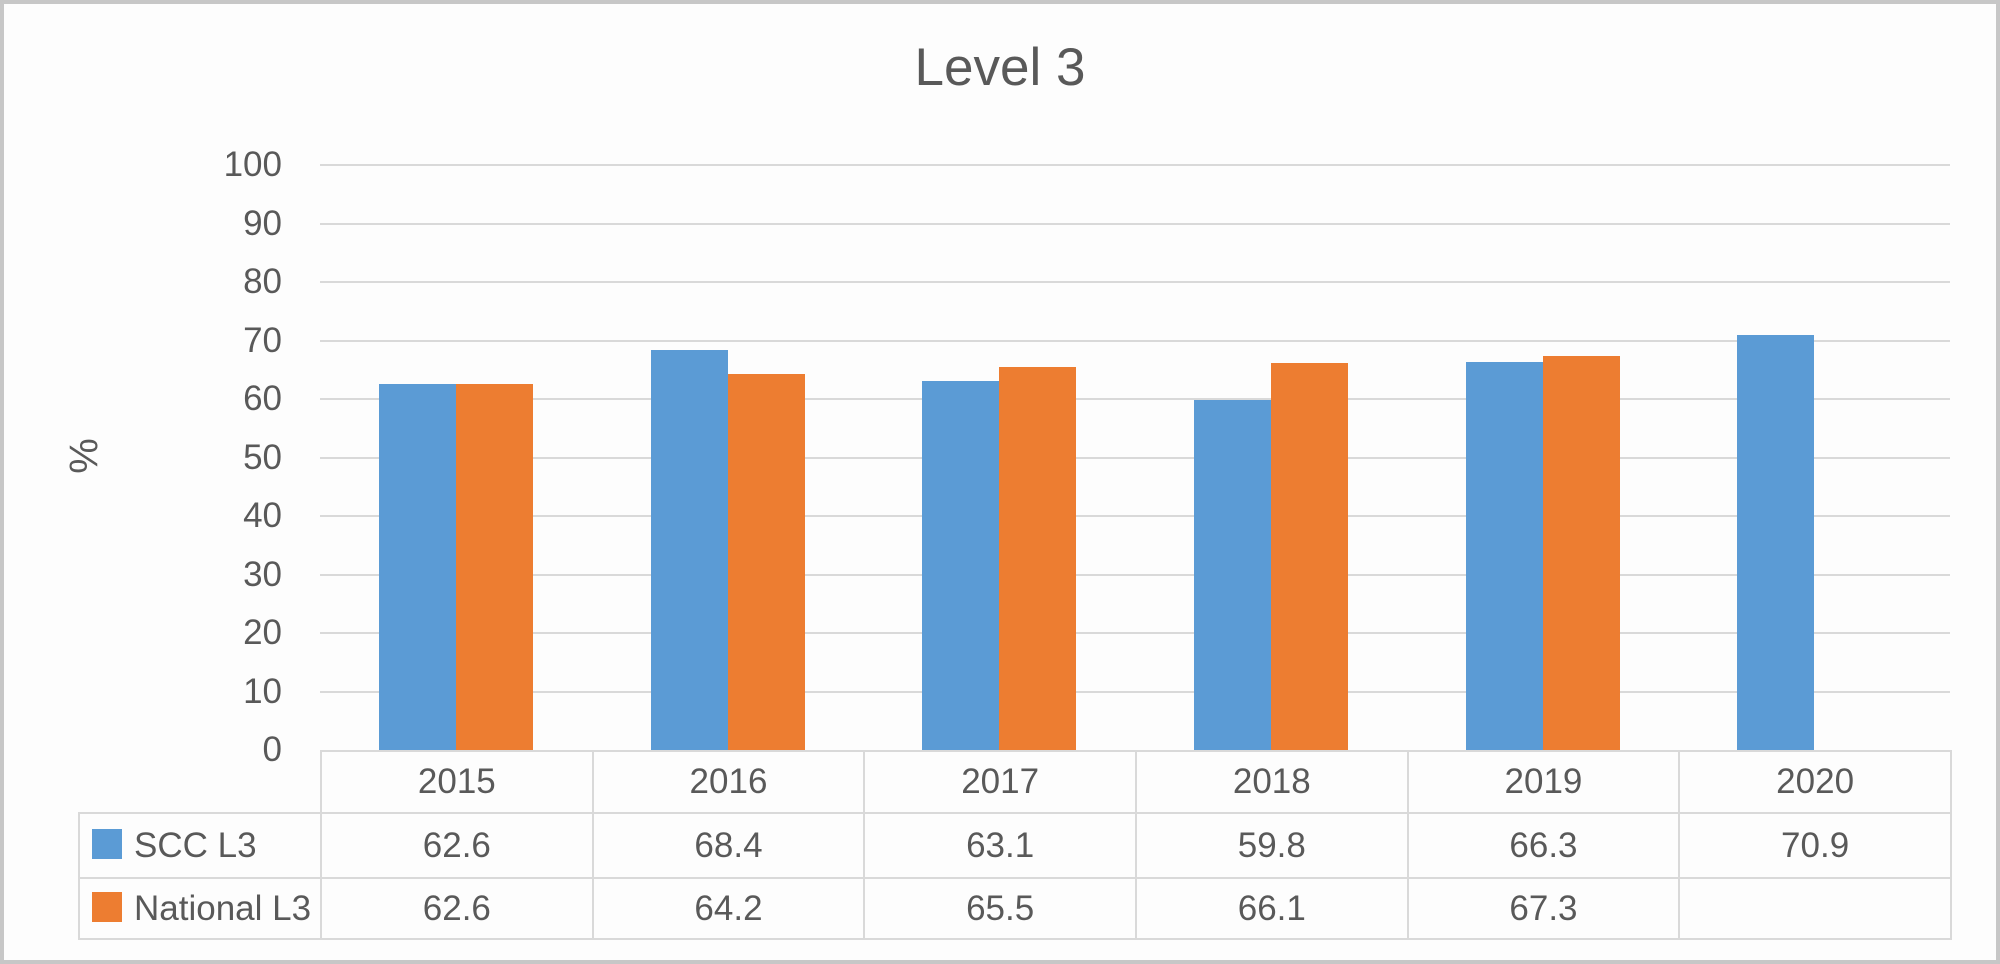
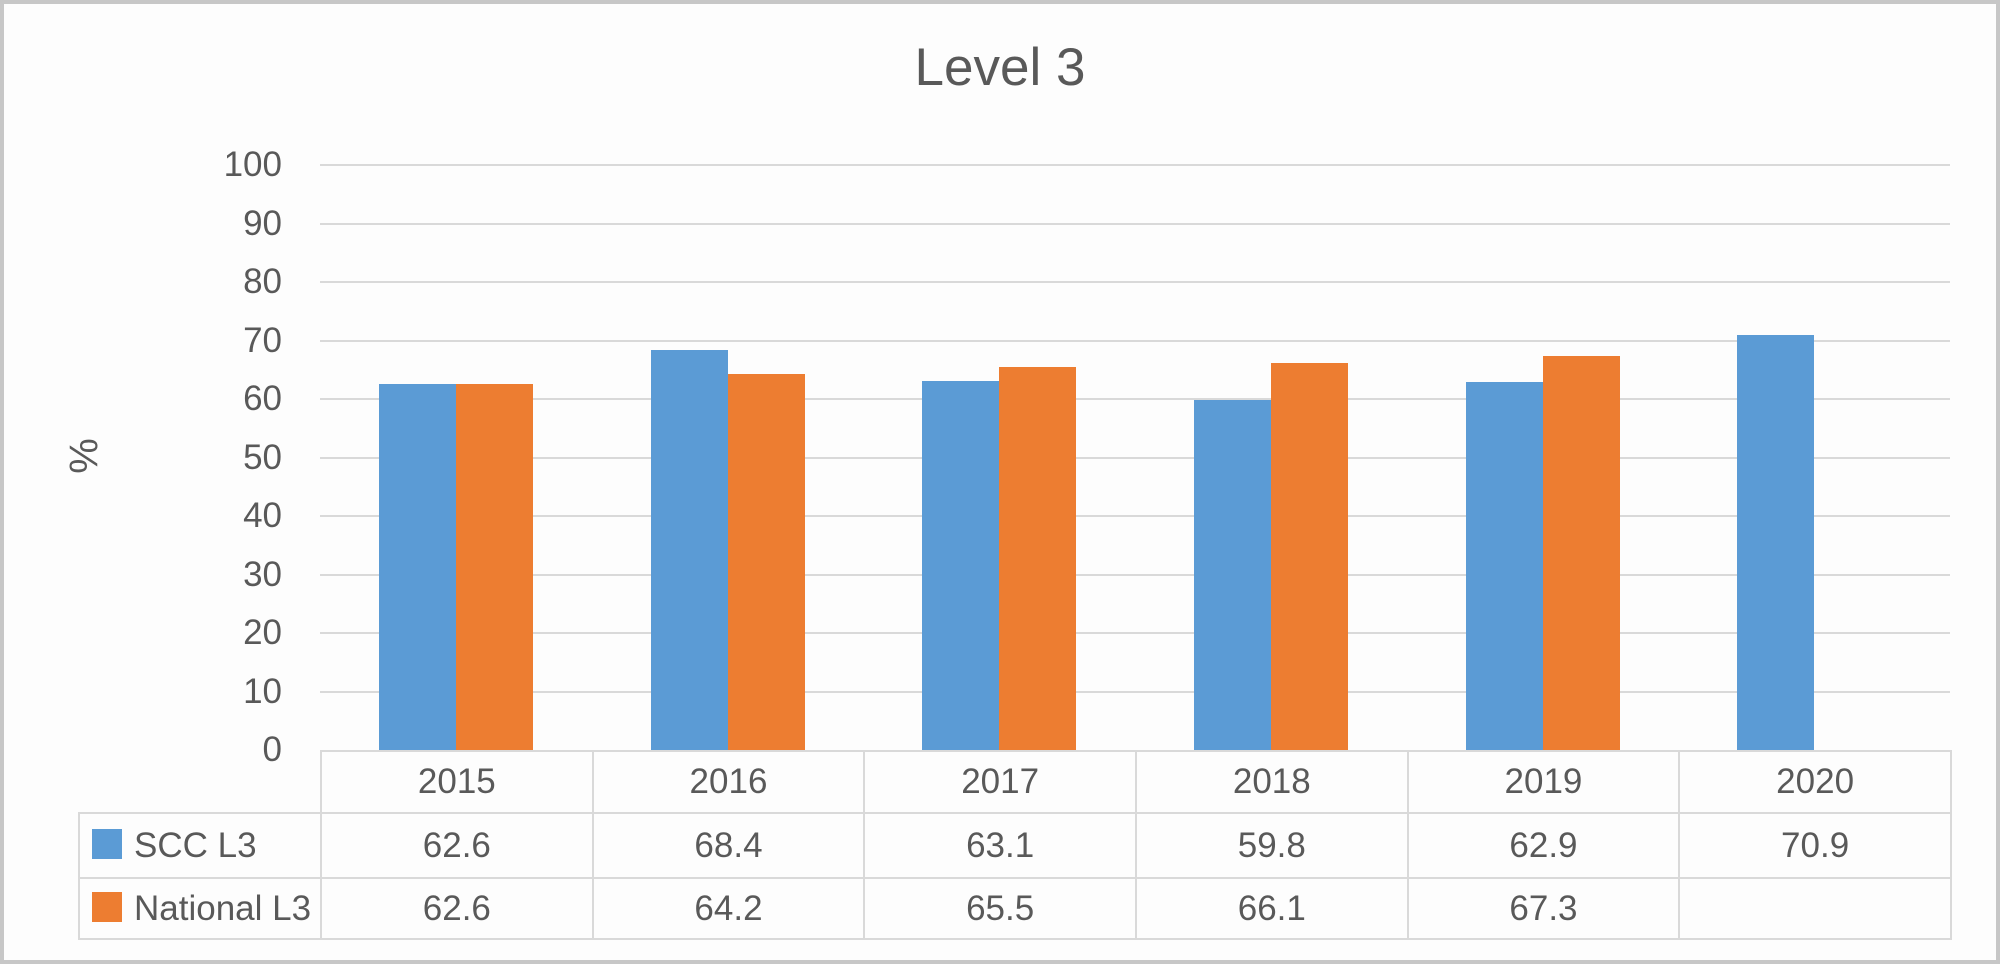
SCC L3/2019: 66.3 -> 62.9
